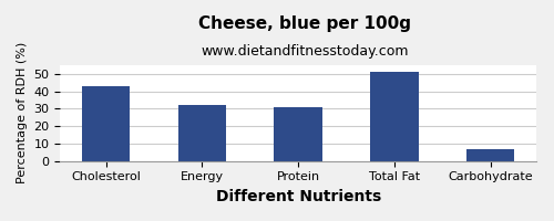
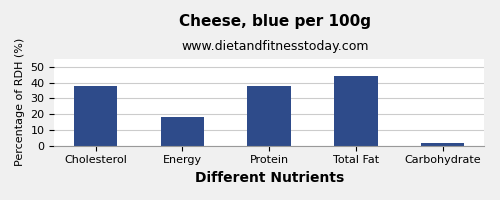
Cholesterol: 43 -> 38
Energy: 32 -> 18
Protein: 31 -> 38
Total Fat: 51 -> 44
Carbohydrate: 7 -> 2
